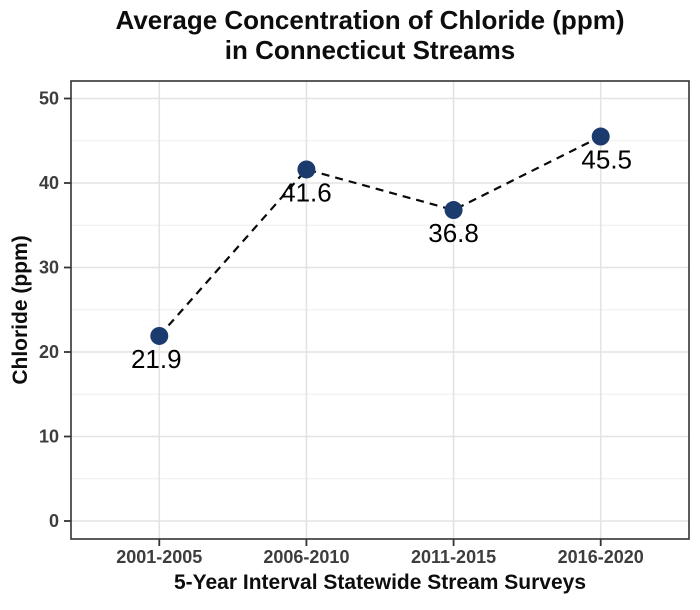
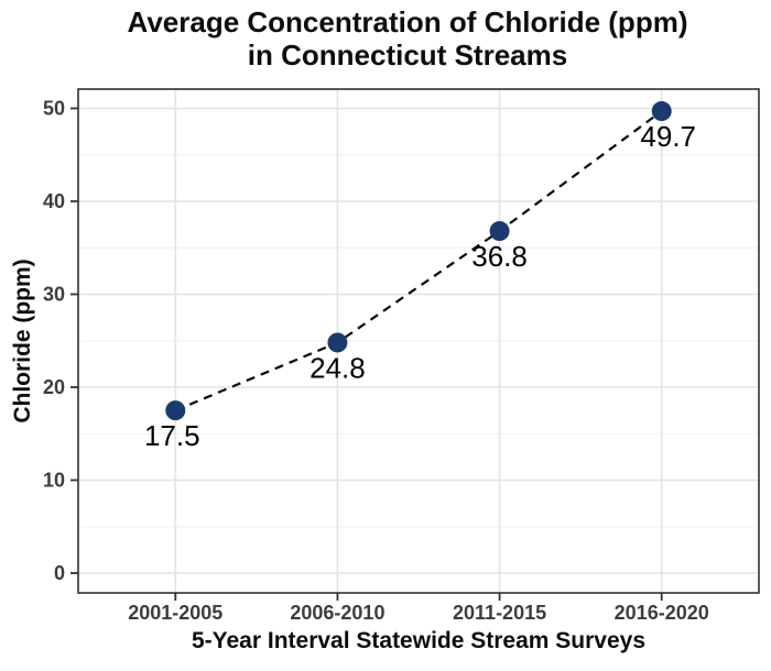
2001-2005: 21.9 -> 17.5
2006-2010: 41.6 -> 24.8
2016-2020: 45.5 -> 49.7
